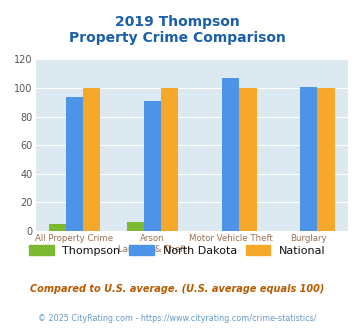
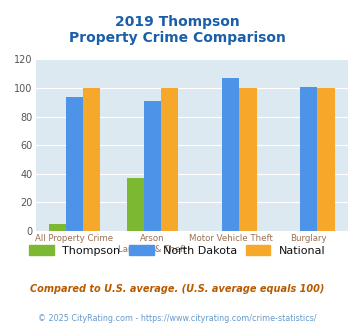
Thompson/Arson Larceny & Theft: 6 -> 37
